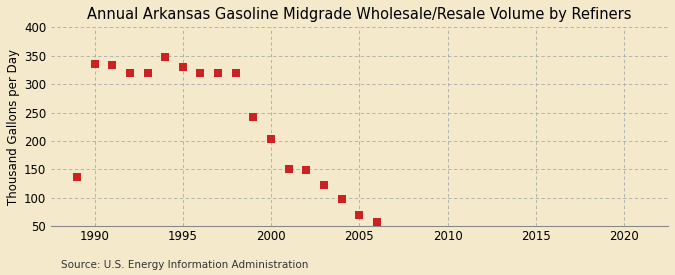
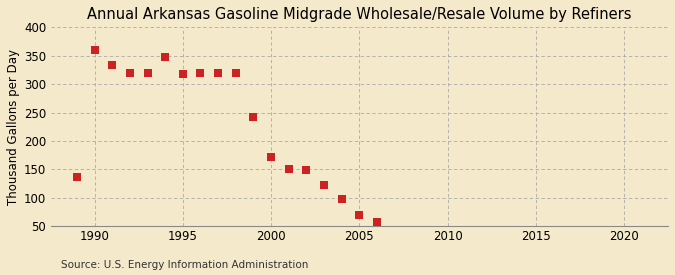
1990: 336 -> 360
1995: 330 -> 318
2000: 204 -> 172
